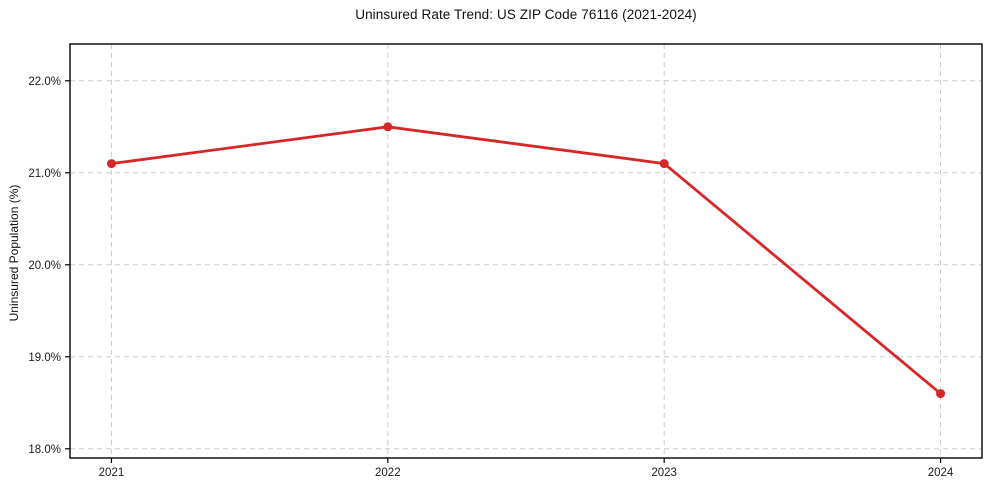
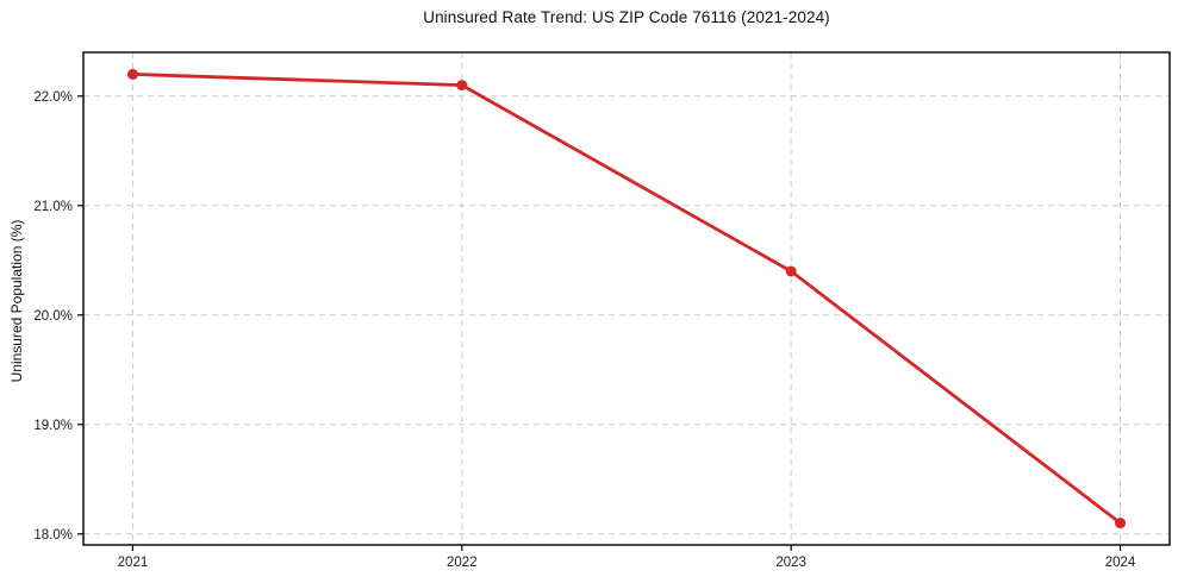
2021: 21.1% -> 22.2%
2022: 21.5% -> 22.1%
2023: 21.1% -> 20.4%
2024: 18.6% -> 18.1%
